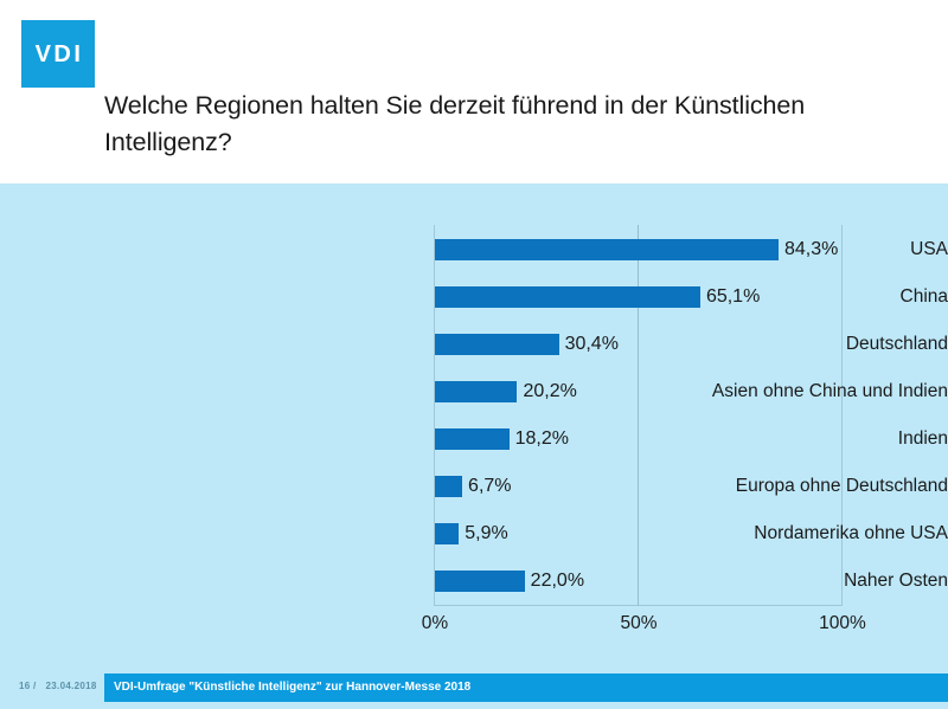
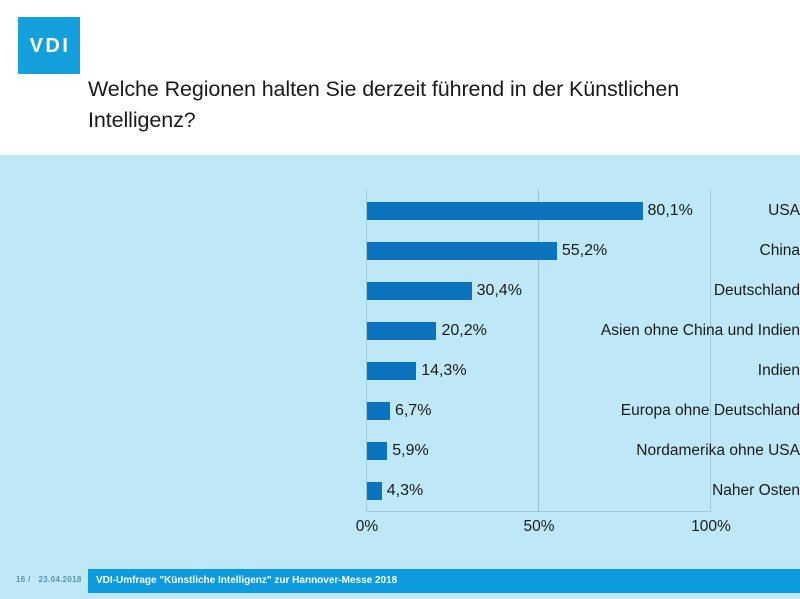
USA: 84,3% -> 80,1%
China: 65,1% -> 55,2%
Indien: 18,2% -> 14,3%
Naher Osten: 22,0% -> 4,3%
